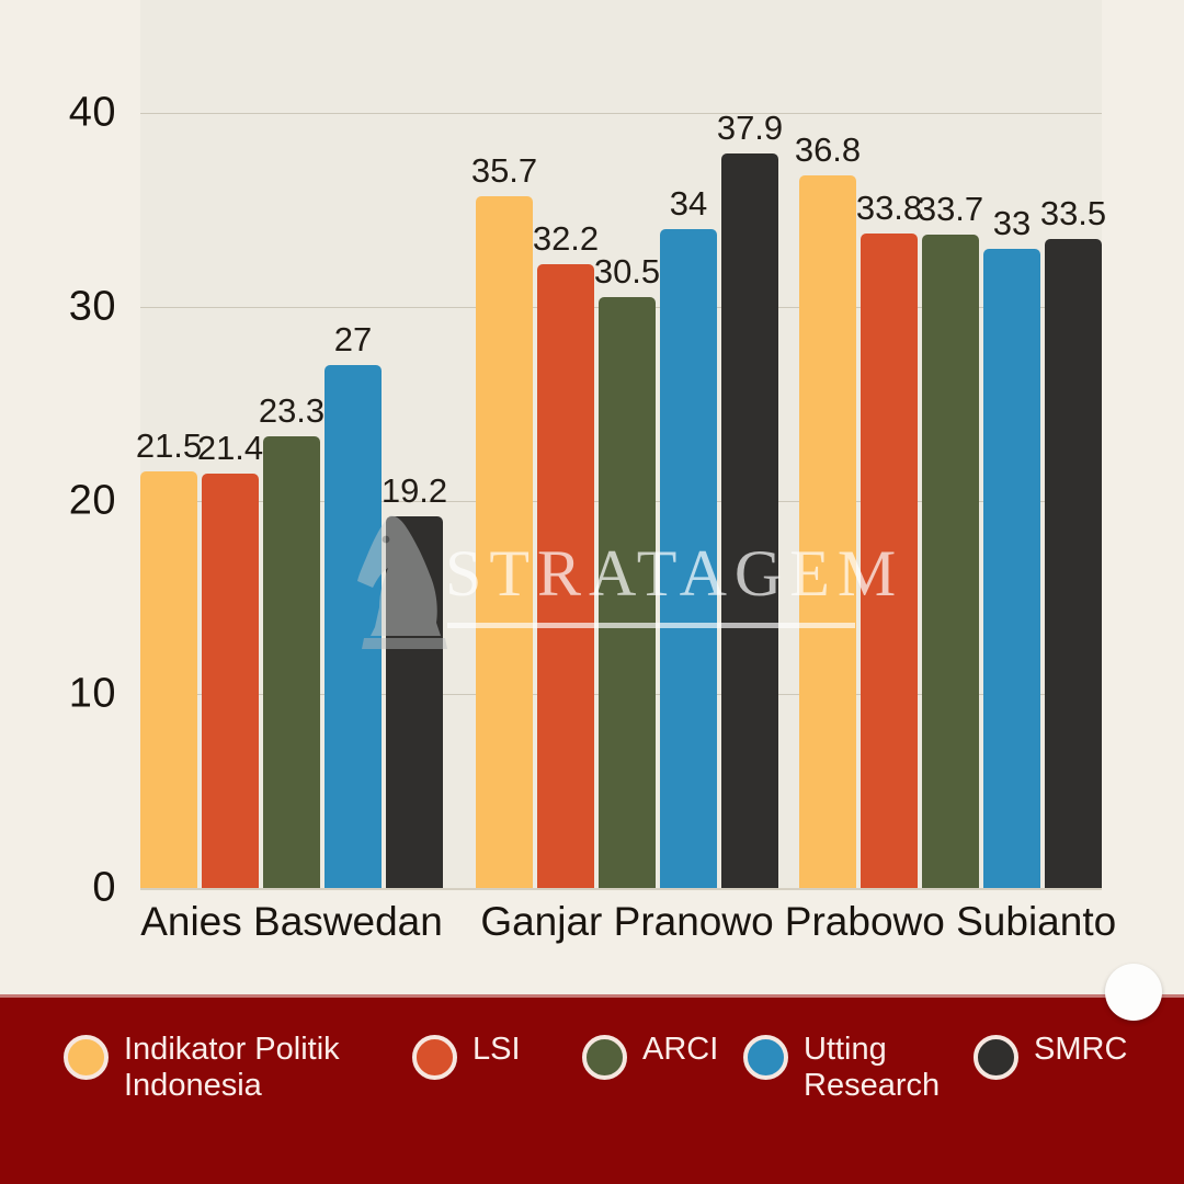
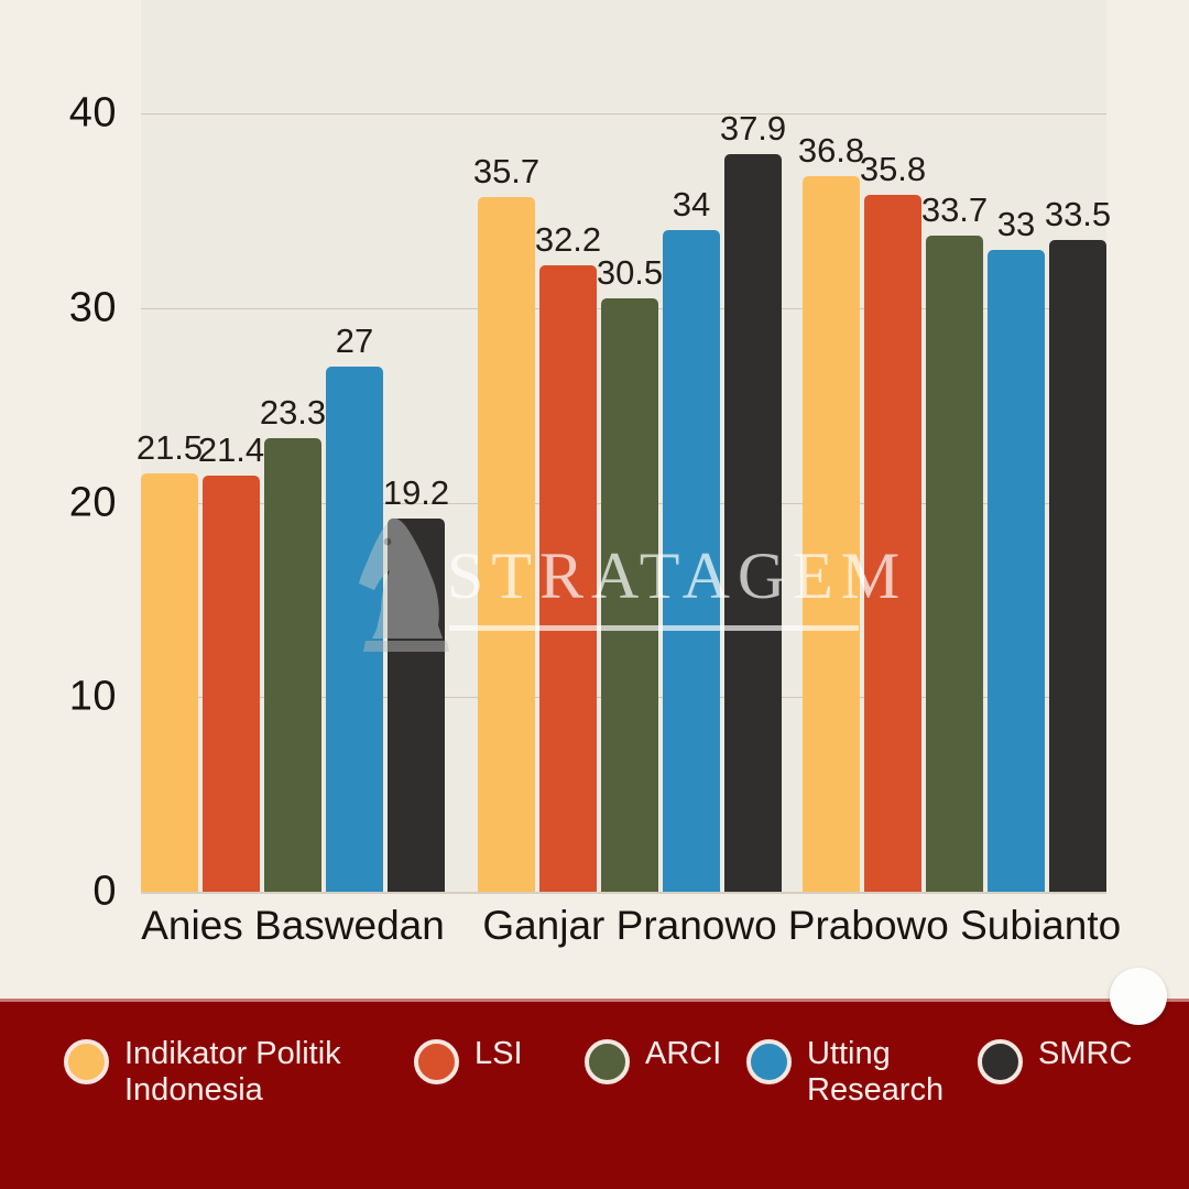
LSI/Prabowo Subianto: 33.8 -> 35.8
